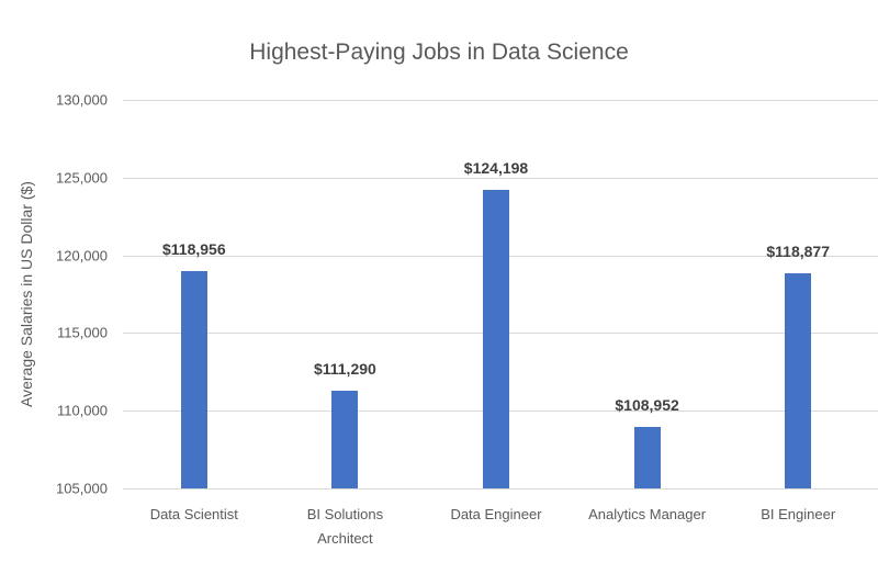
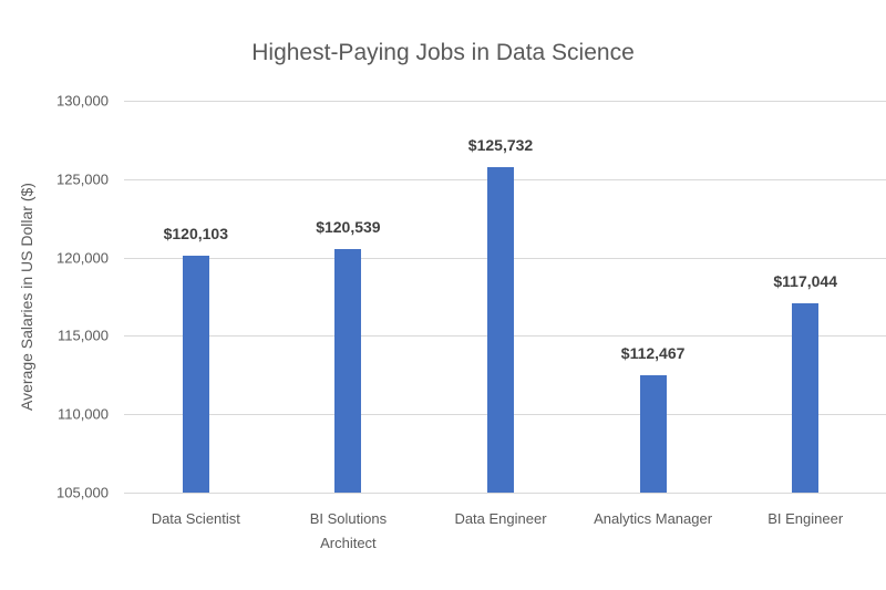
Data Scientist: $118,956 -> $120,103
BI Solutions Architect: $111,290 -> $120,539
Data Engineer: $124,198 -> $125,732
Analytics Manager: $108,952 -> $112,467
BI Engineer: $118,877 -> $117,044
